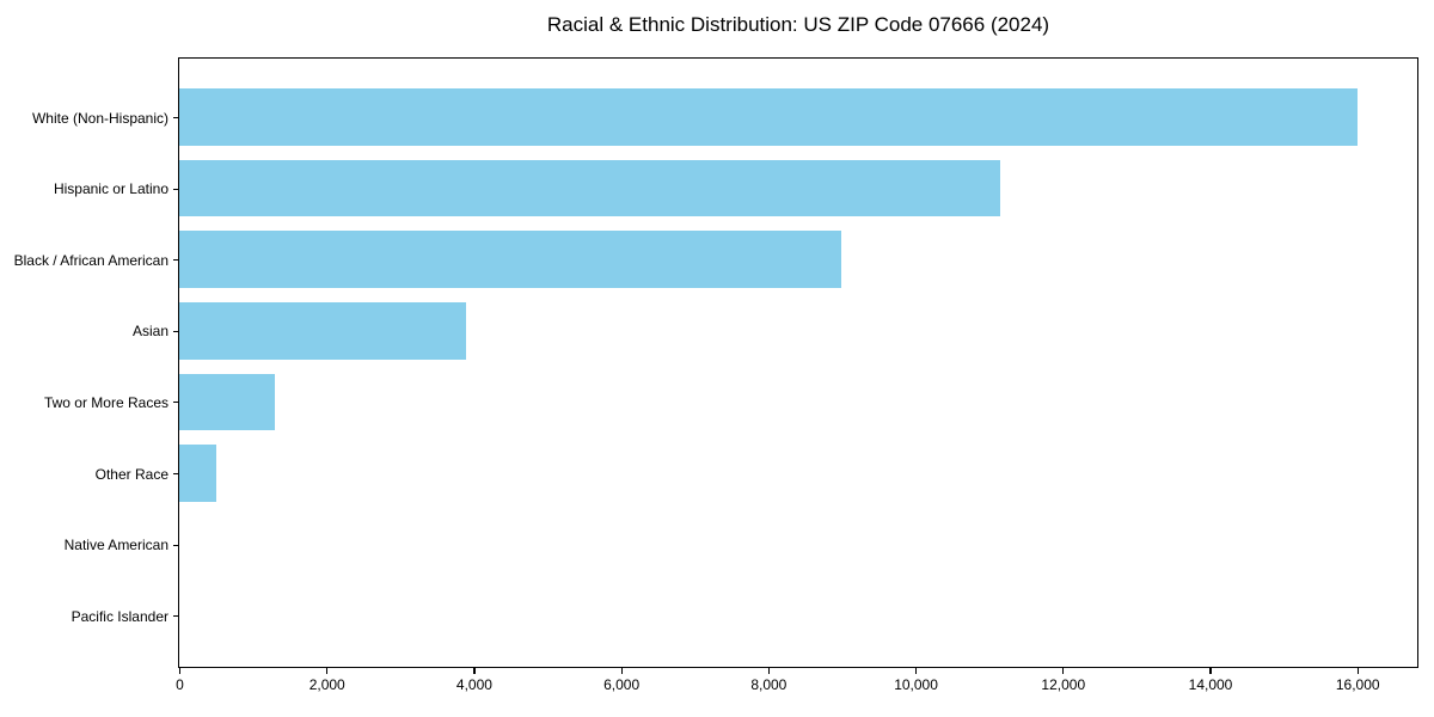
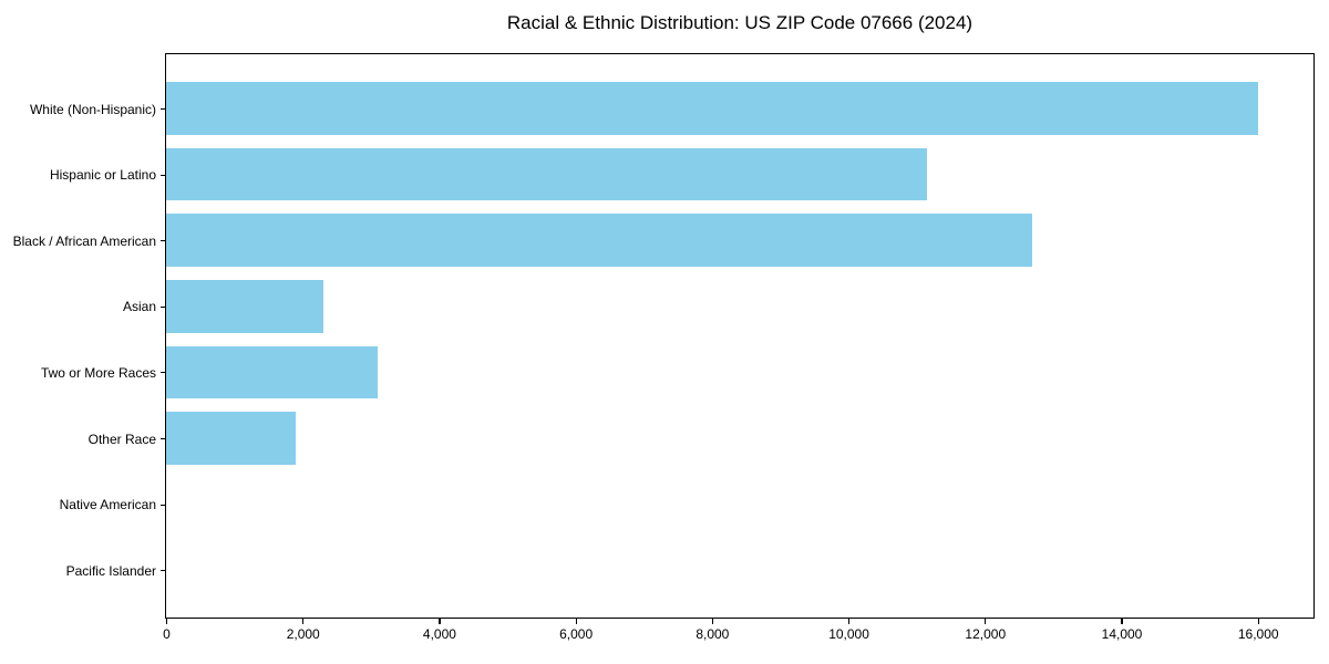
Black / African American: 9000 -> 12700
Asian: 3900 -> 2300
Two or More Races: 1300 -> 3100
Other Race: 500 -> 1900
